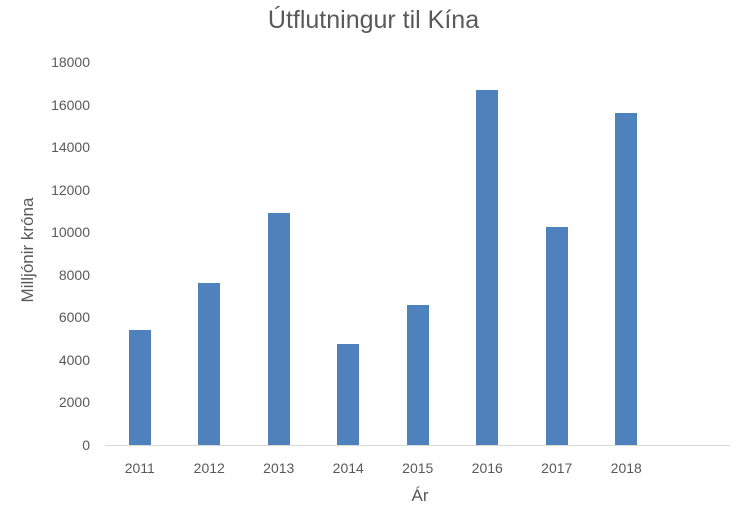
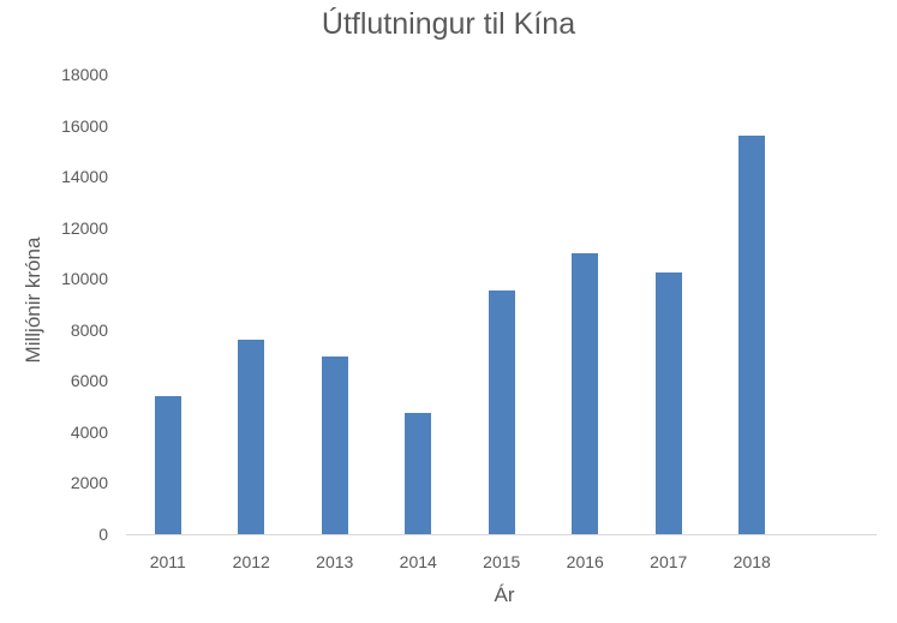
2013: 10900 -> 7000
2015: 6600 -> 9600
2016: 16700 -> 11000
